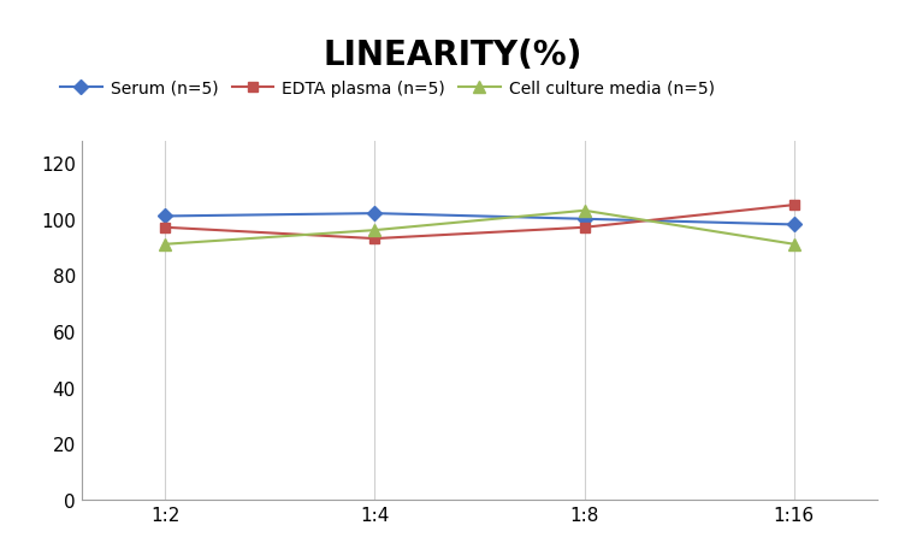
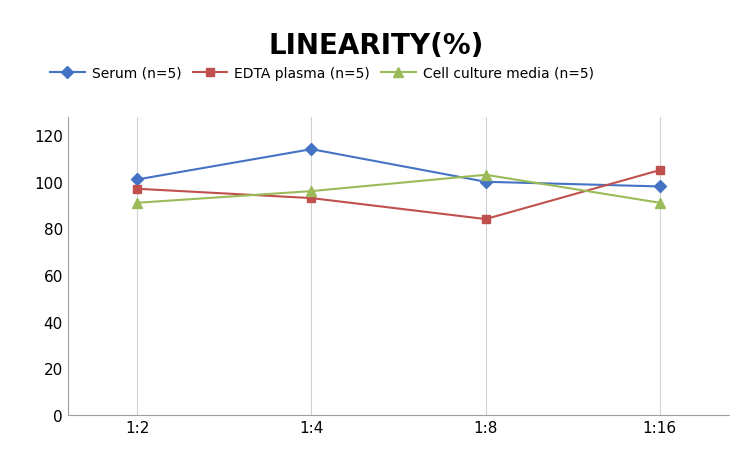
Serum (n=5)/1:4: 102 -> 114
EDTA plasma (n=5)/1:8: 97 -> 84
